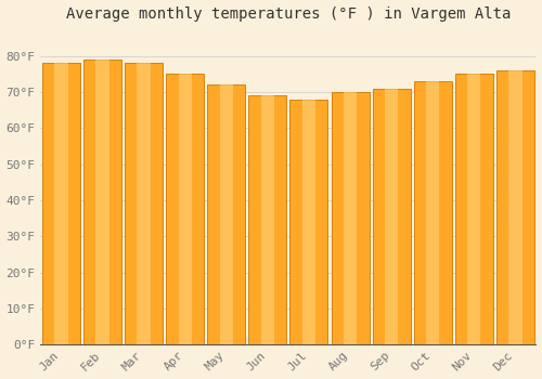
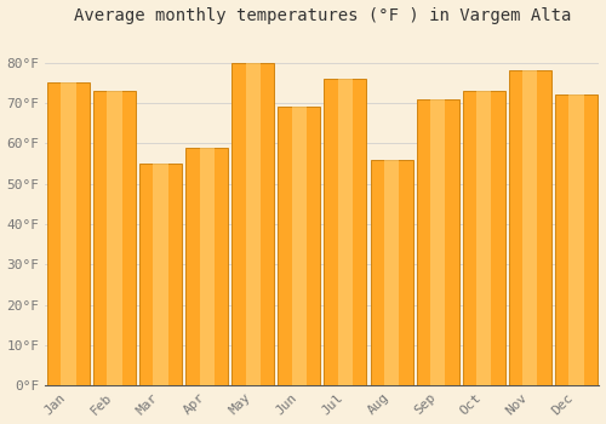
Jan: 78°F -> 75°F
Feb: 79°F -> 73°F
Mar: 78°F -> 55°F
Apr: 75°F -> 59°F
May: 72°F -> 80°F
Jul: 68°F -> 76°F
Aug: 70°F -> 56°F
Nov: 75°F -> 78°F
Dec: 76°F -> 72°F
